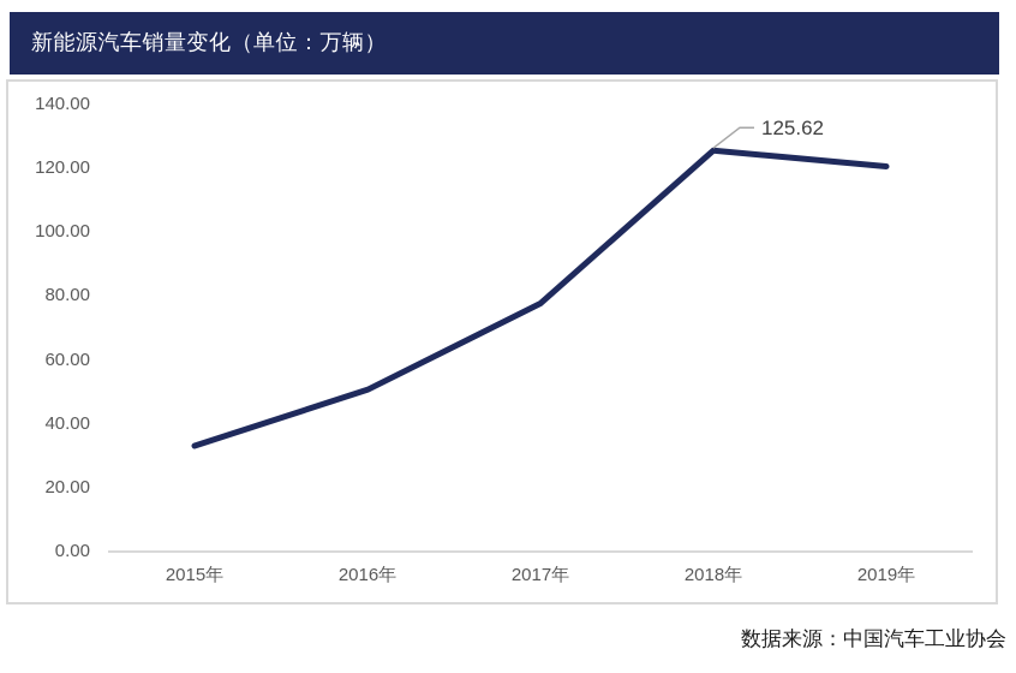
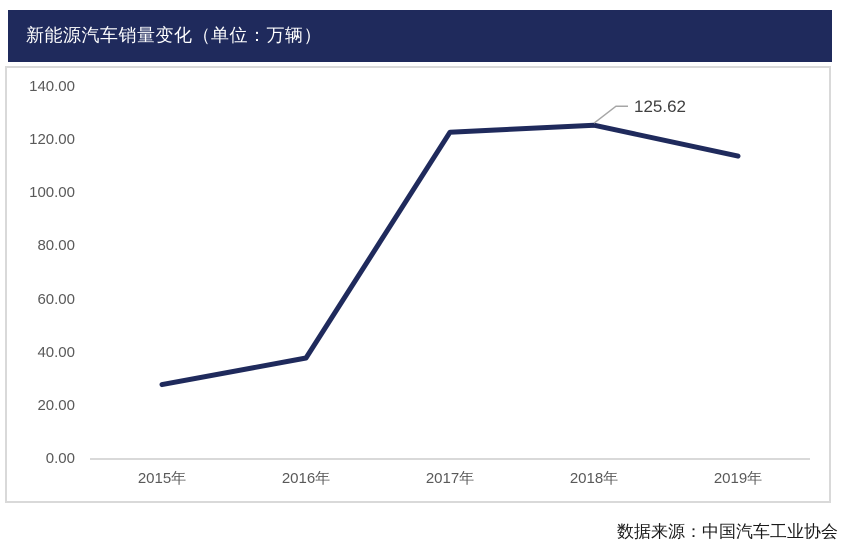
2015年: 33 -> 28
2016年: 51 -> 38
2017年: 78 -> 123
2019年: 121 -> 114
